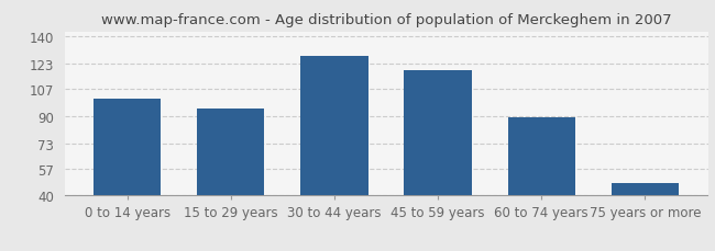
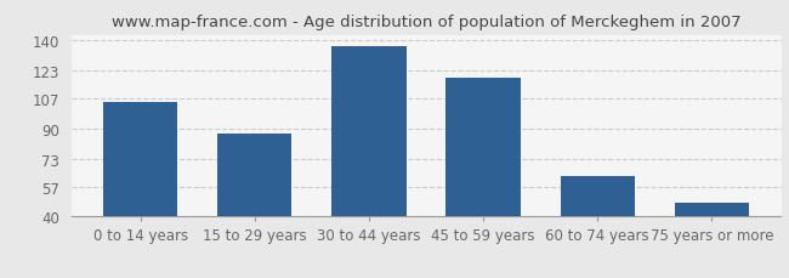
0 to 14 years: 101 -> 105
15 to 29 years: 95 -> 87
30 to 44 years: 128 -> 137
60 to 74 years: 89 -> 63
